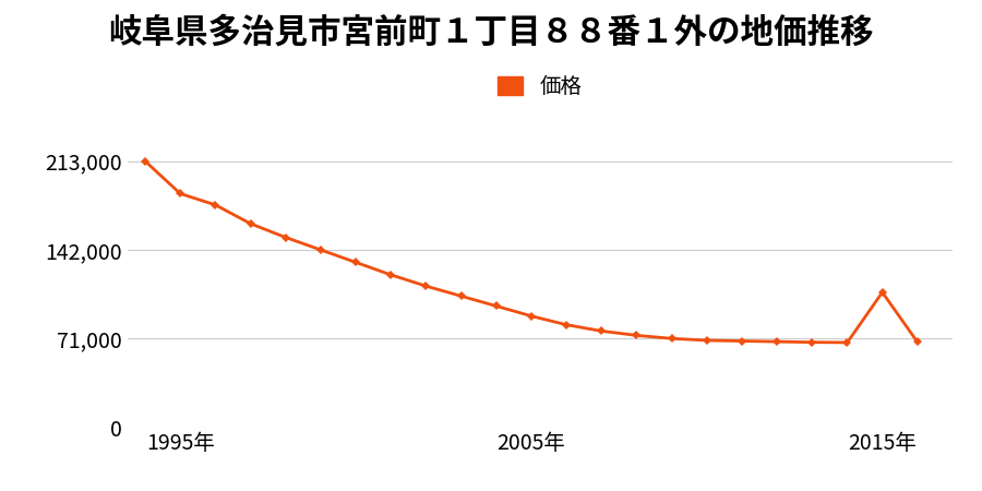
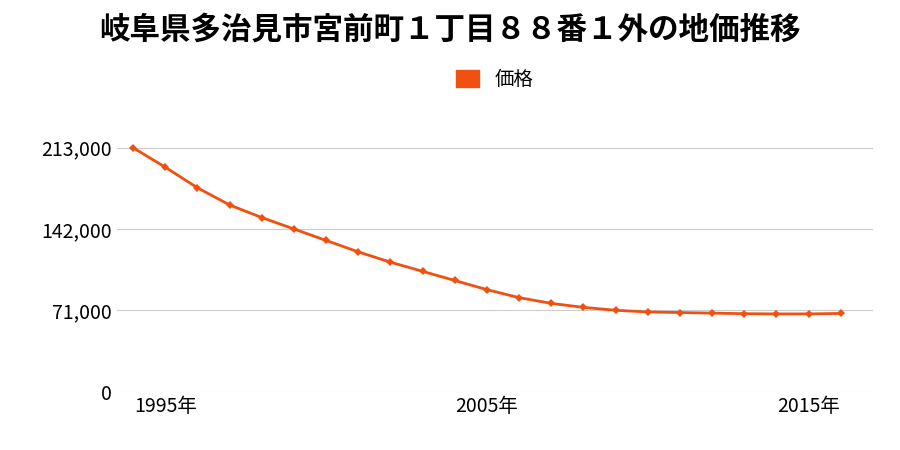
1995年: 187,000 -> 196,000
2015年: 108,000 -> 68,000
